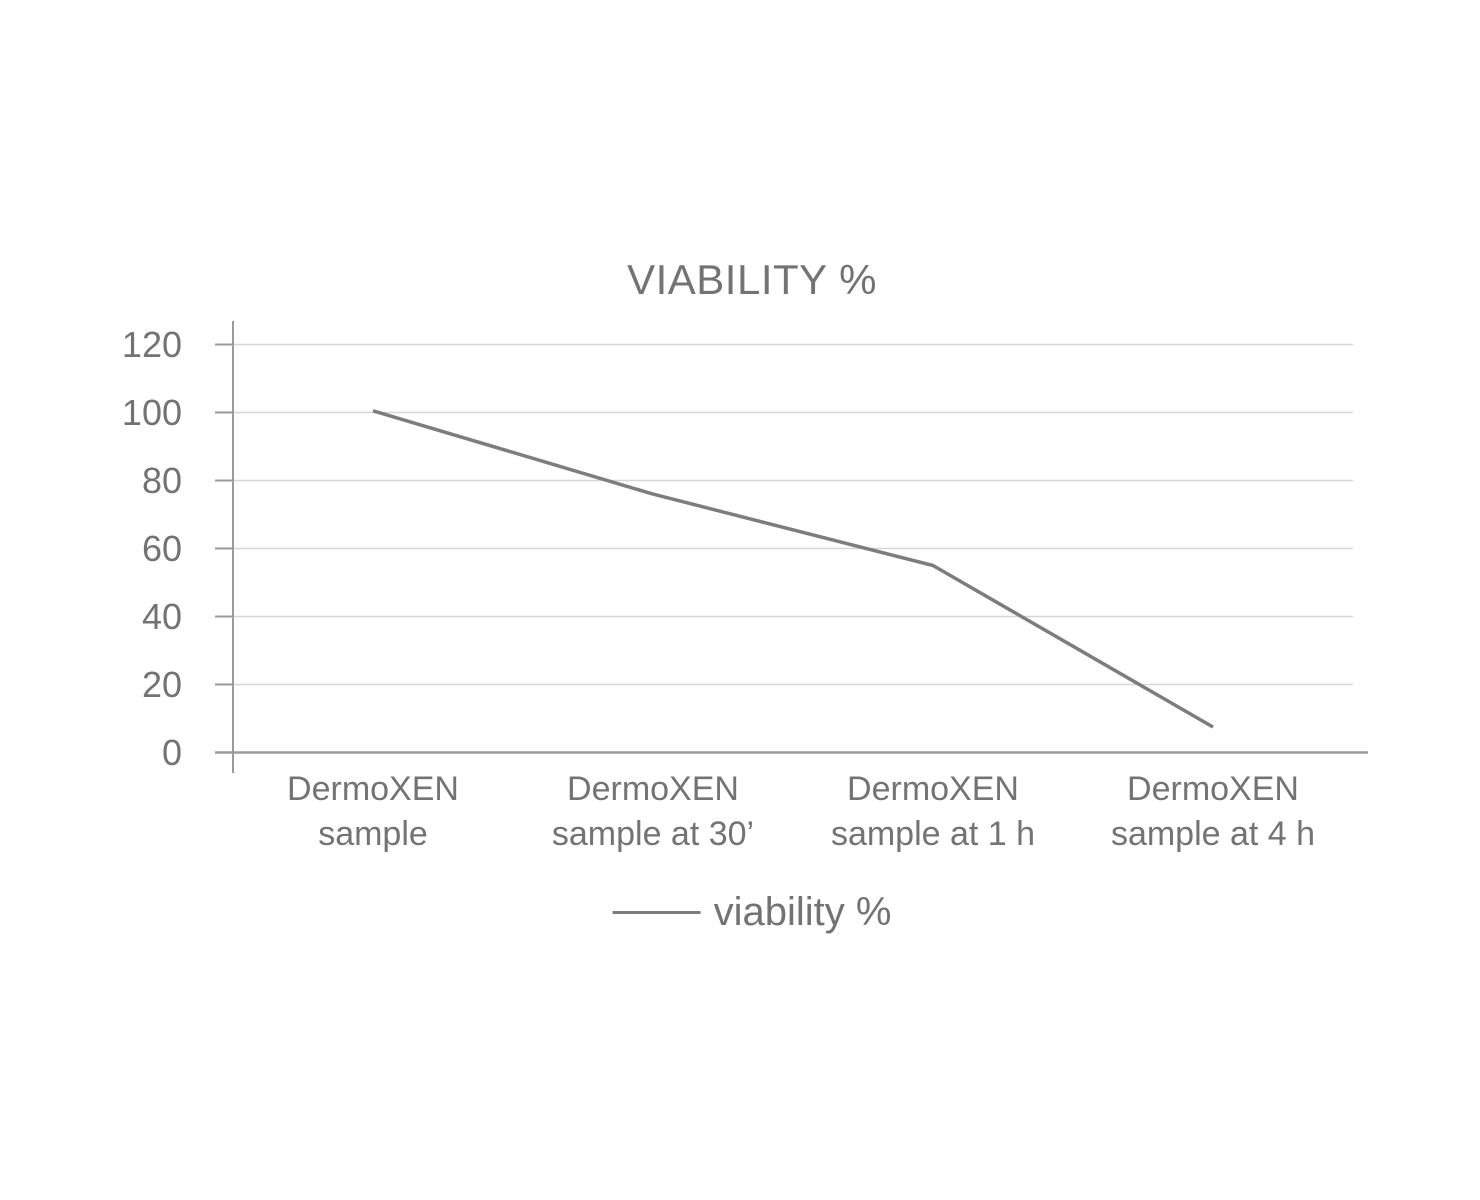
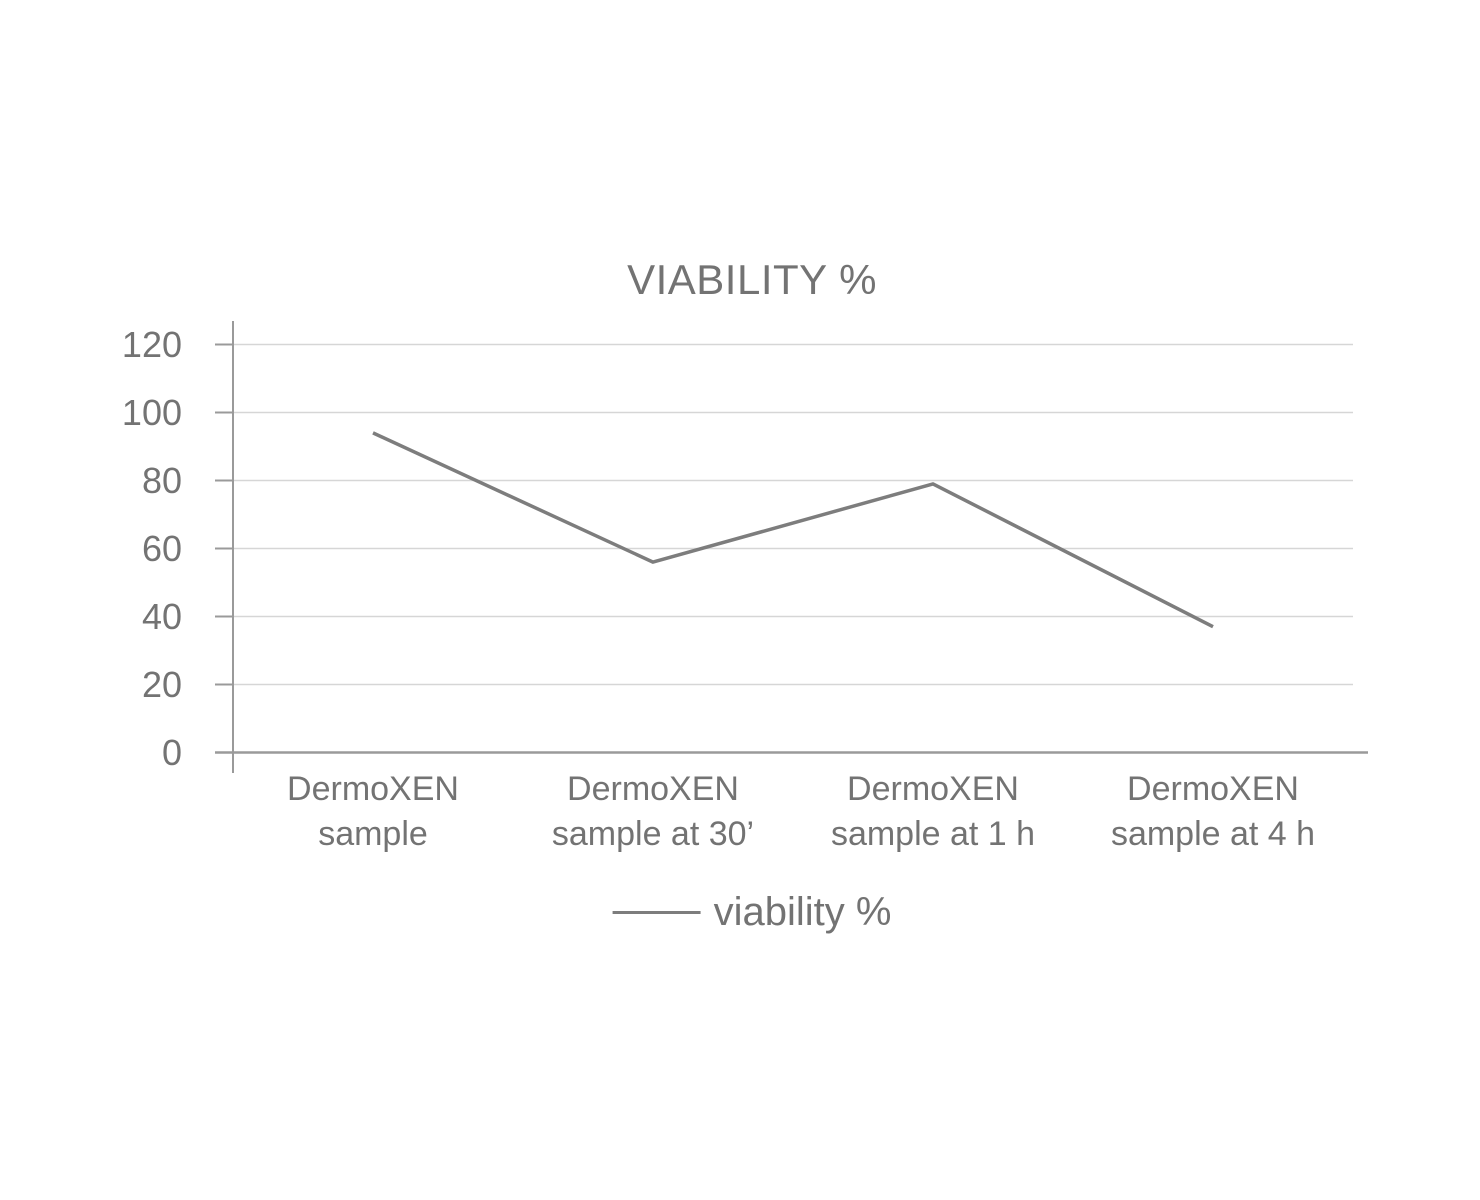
DermoXEN sample: 100 -> 94
DermoXEN sample at 30’: 76 -> 56
DermoXEN sample at 1 h: 55 -> 79
DermoXEN sample at 4 h: 8 -> 37
